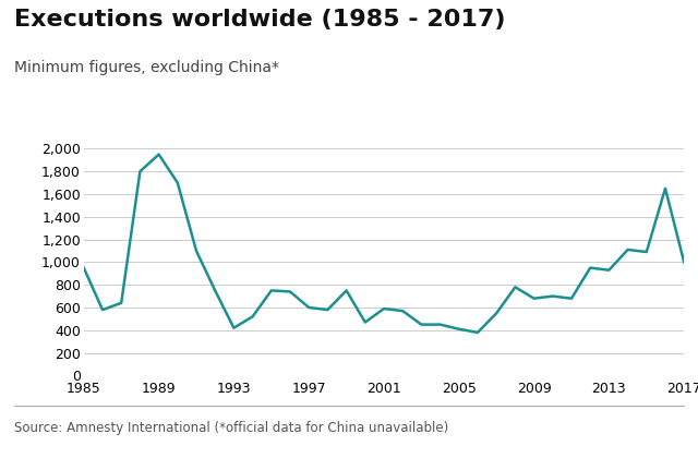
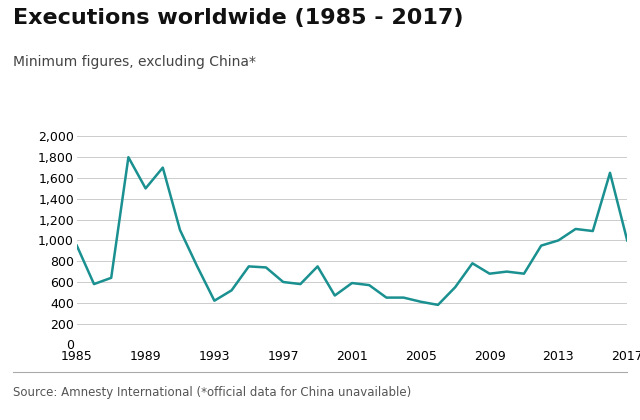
1989: 1,950 -> 1,500
2013: 930 -> 1,000
